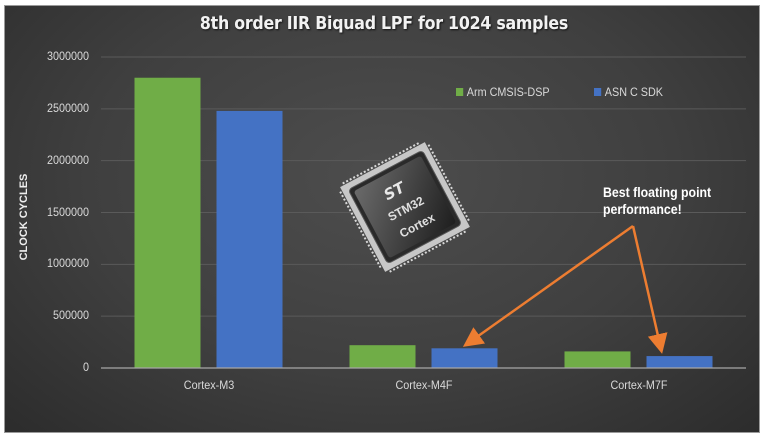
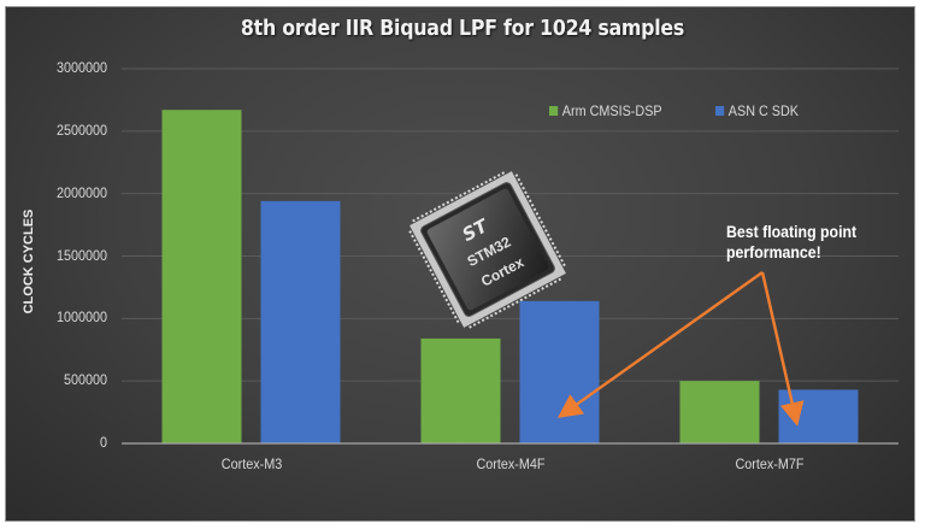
Arm CMSIS-DSP/Cortex-M3: 2800000 -> 2670000
ASN C SDK/Cortex-M3: 2480000 -> 1940000
Arm CMSIS-DSP/Cortex-M4F: 220000 -> 840000
ASN C SDK/Cortex-M4F: 190000 -> 1140000
Arm CMSIS-DSP/Cortex-M7F: 160000 -> 500000
ASN C SDK/Cortex-M7F: 120000 -> 430000
